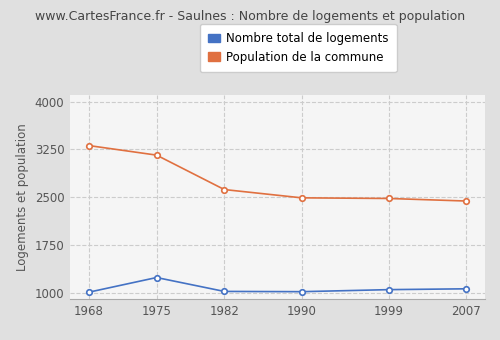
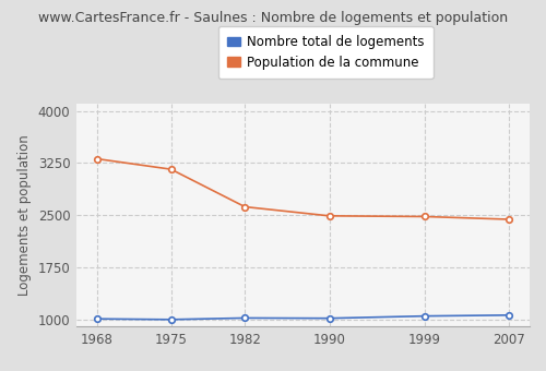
Nombre total de logements/1975: 1240 -> 1000
